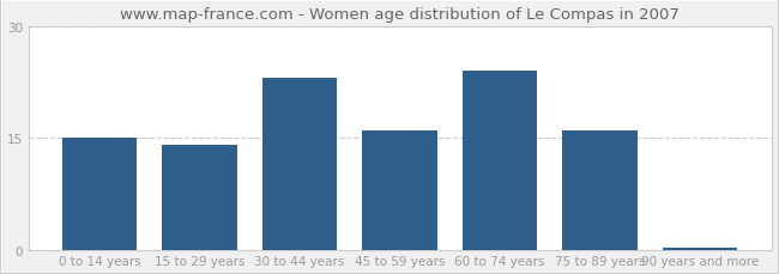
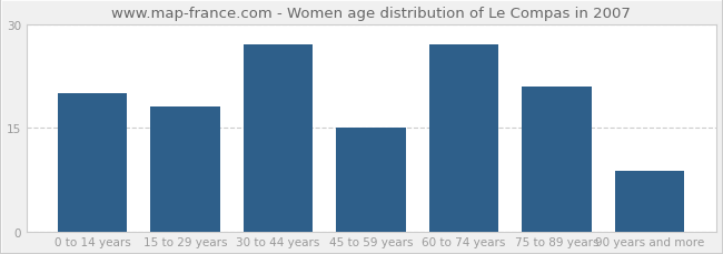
0 to 14 years: 15.0 -> 20.0
15 to 29 years: 14.0 -> 18.0
30 to 44 years: 23.0 -> 27.0
45 to 59 years: 16.0 -> 15.0
60 to 74 years: 24.0 -> 27.0
75 to 89 years: 16.0 -> 21.0
90 years and more: 0.3 -> 8.8
